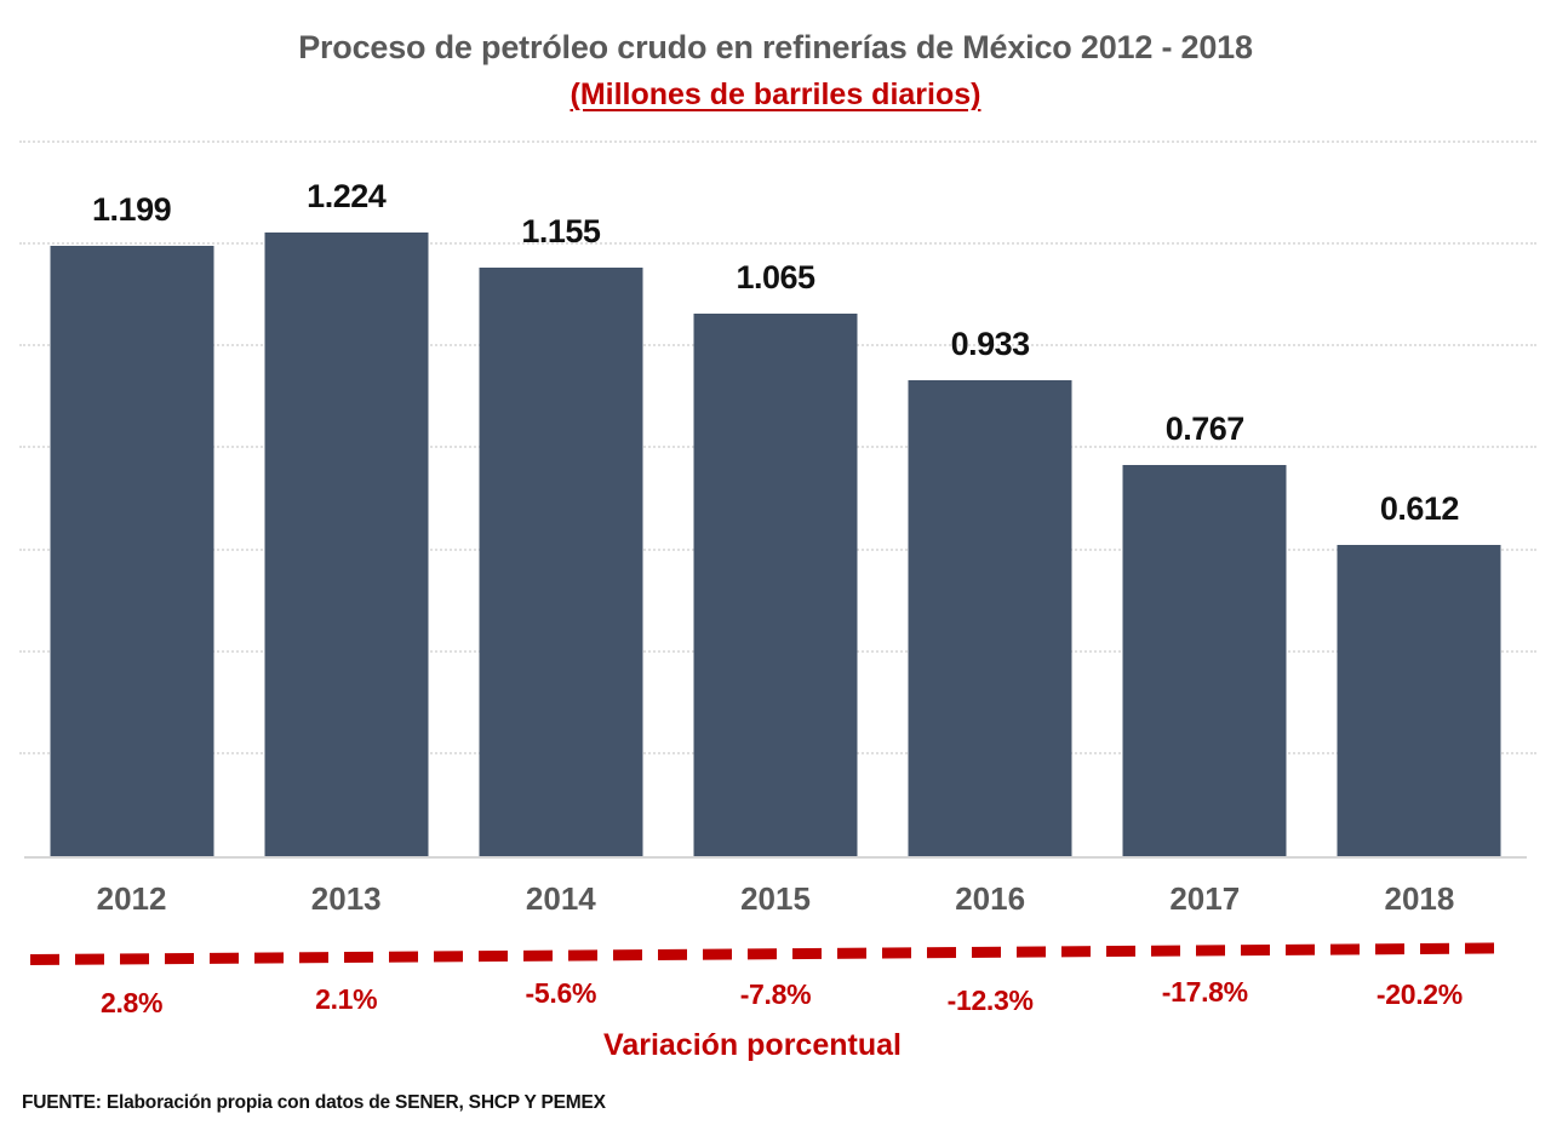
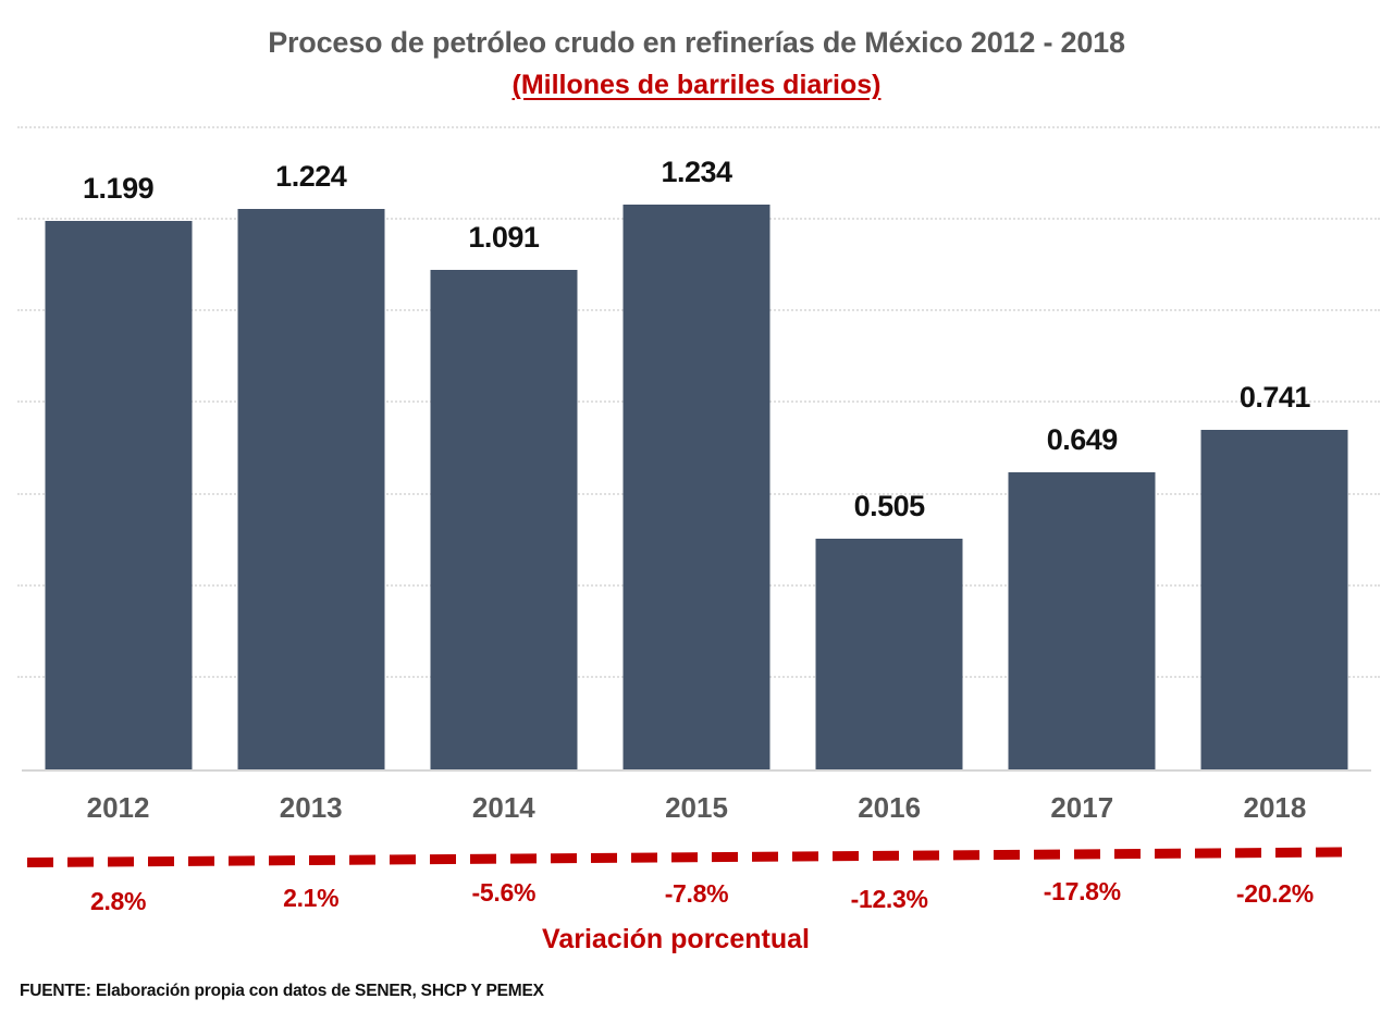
2014: 1.155 -> 1.091
2015: 1.065 -> 1.234
2016: 0.933 -> 0.505
2017: 0.767 -> 0.649
2018: 0.612 -> 0.741
